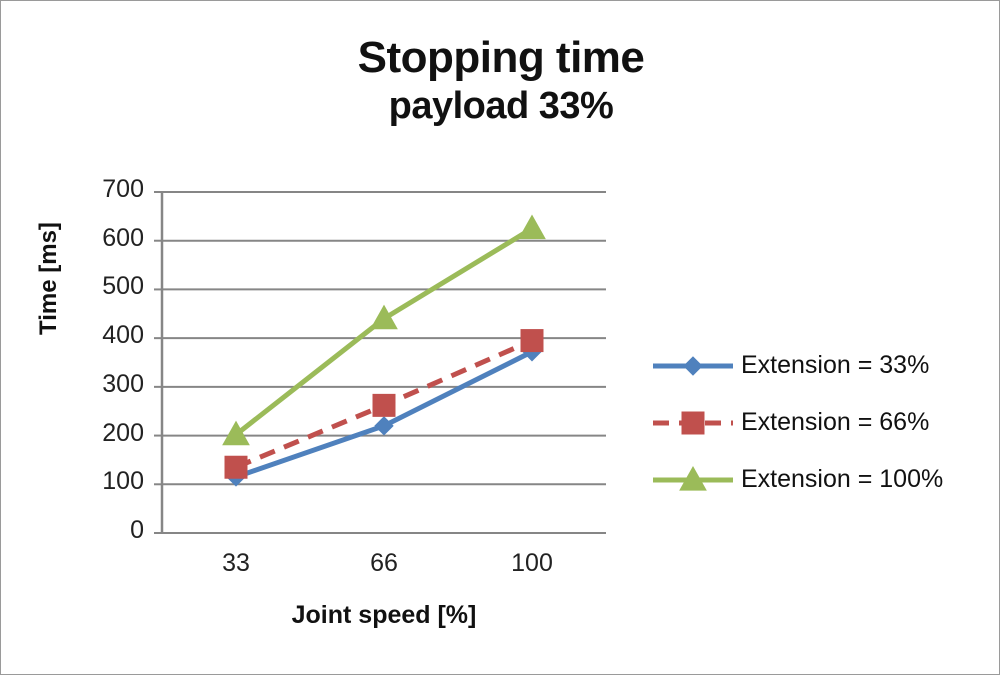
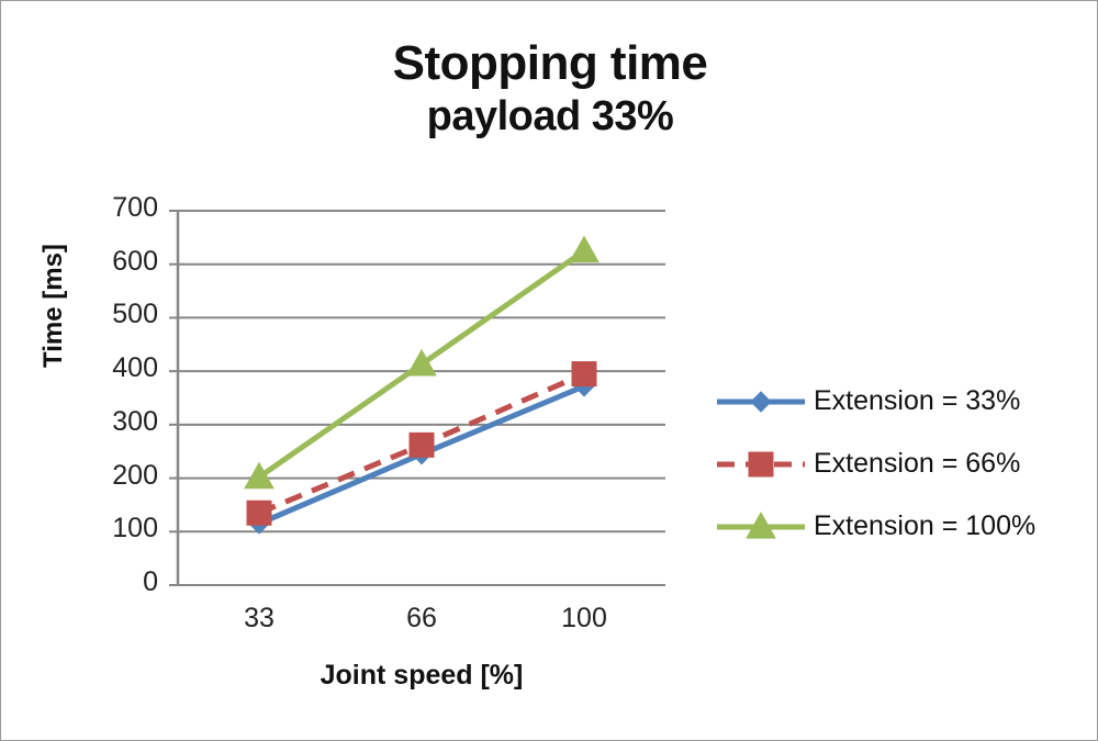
Extension = 33%/66: 220 -> 240
Extension = 100%/66: 440 -> 410
